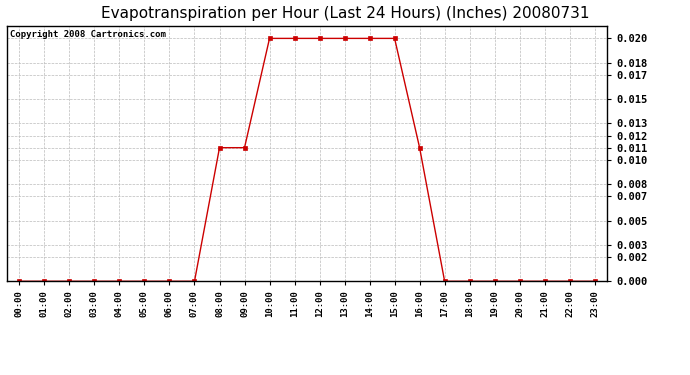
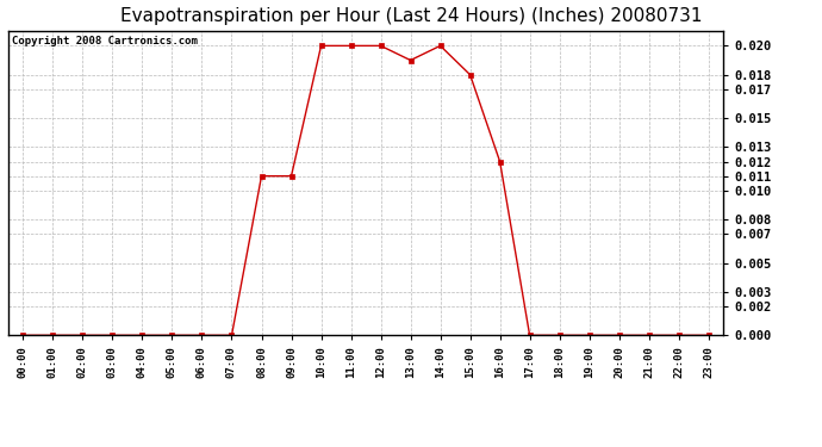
13:00: 0.020 -> 0.019
15:00: 0.020 -> 0.018
16:00: 0.011 -> 0.012
